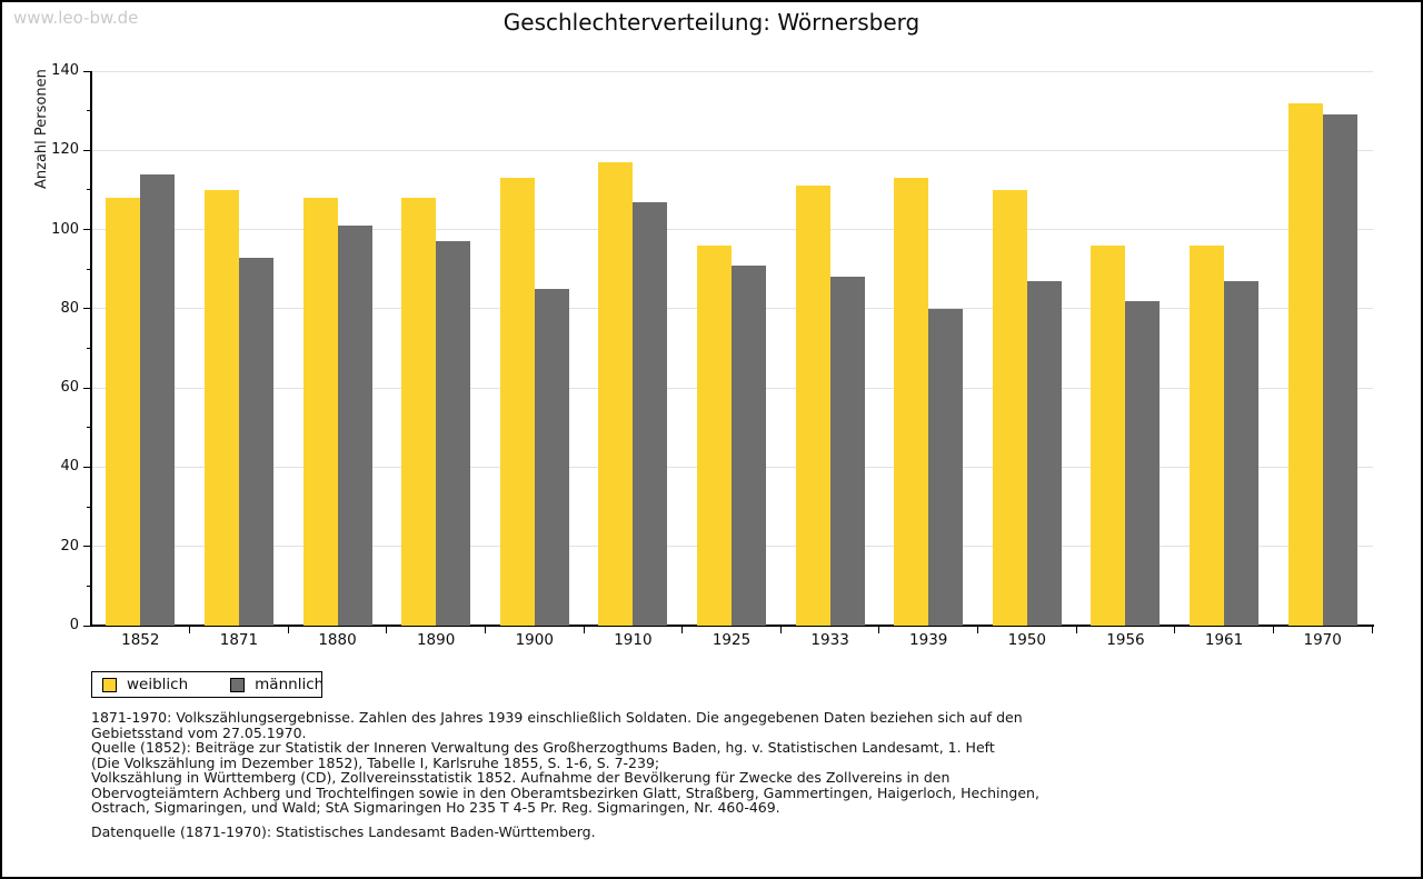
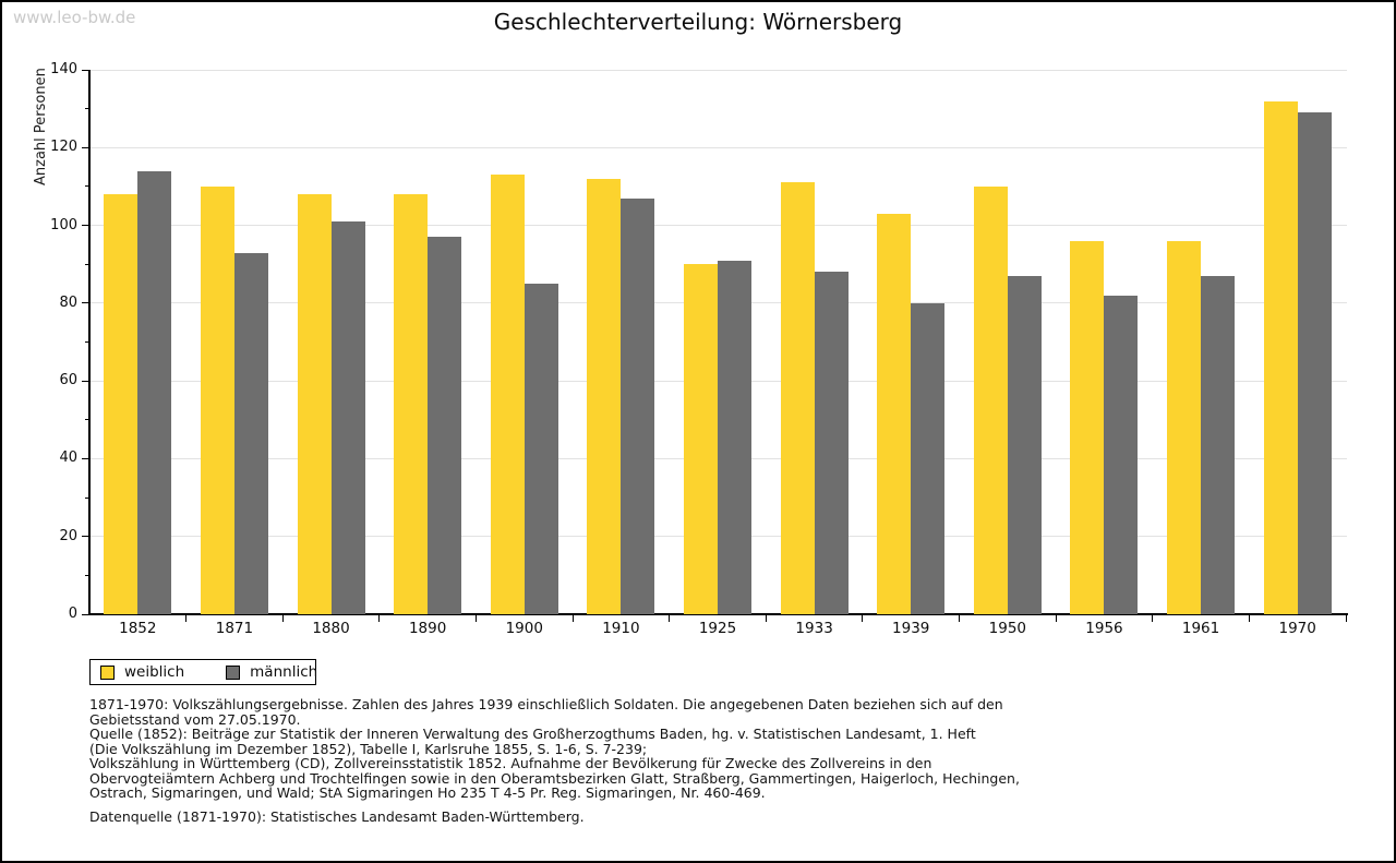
weiblich/1910: 117 -> 112
weiblich/1925: 96 -> 90
weiblich/1939: 113 -> 103
